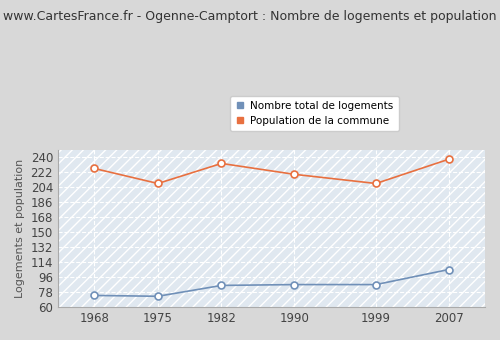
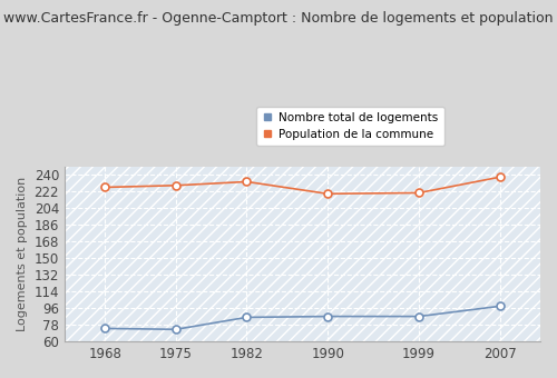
Population de la commune/1975: 208 -> 228
Population de la commune/1999: 208 -> 220
Nombre total de logements/2007: 105 -> 98
